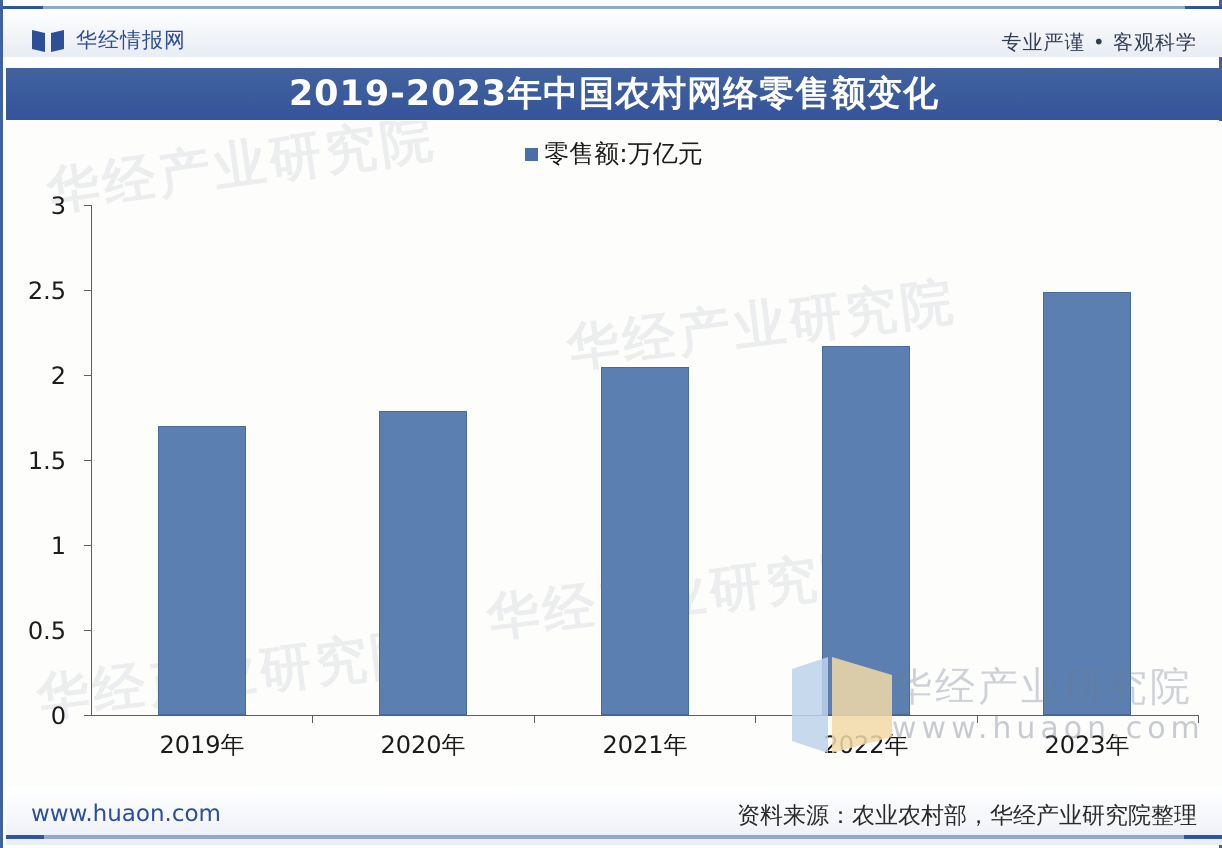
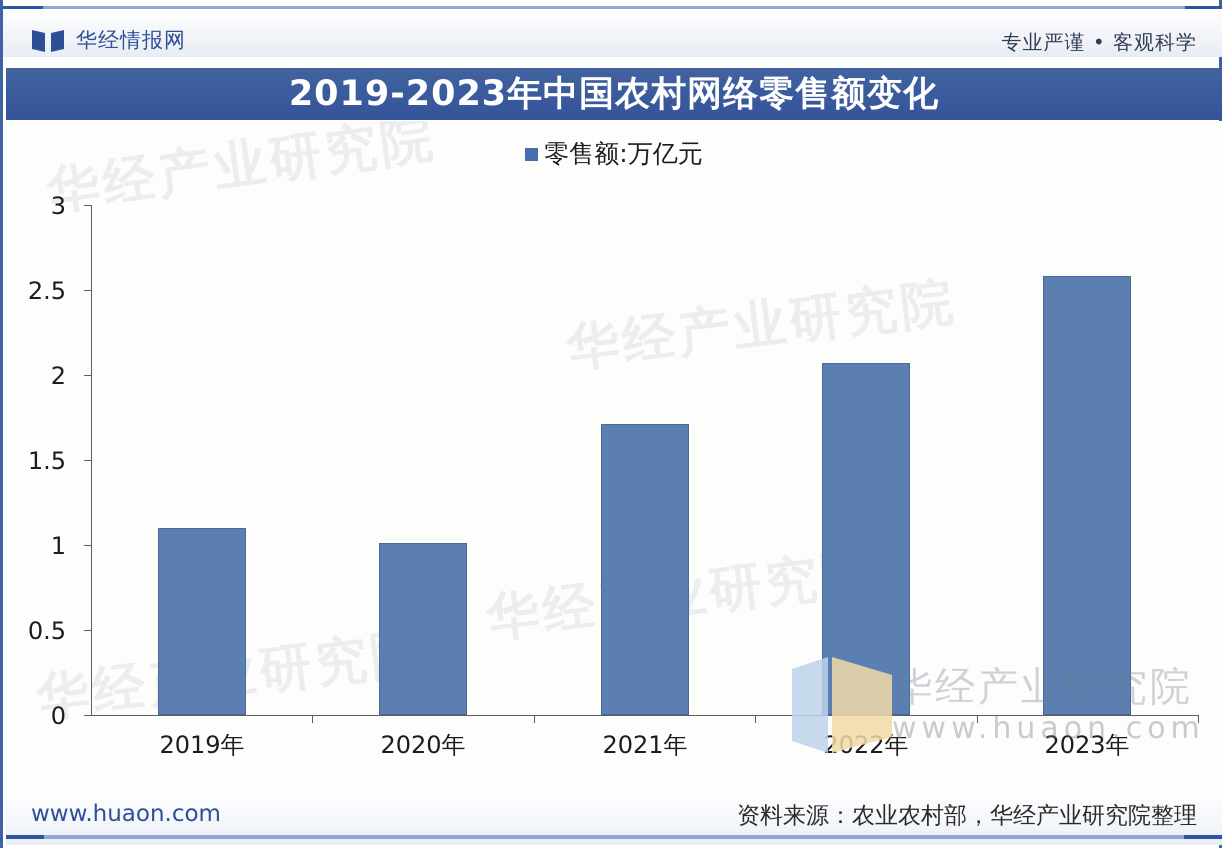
2019年: 1.70 -> 1.10
2020年: 1.79 -> 1.01
2021年: 2.05 -> 1.71
2022年: 2.17 -> 2.07
2023年: 2.49 -> 2.58
